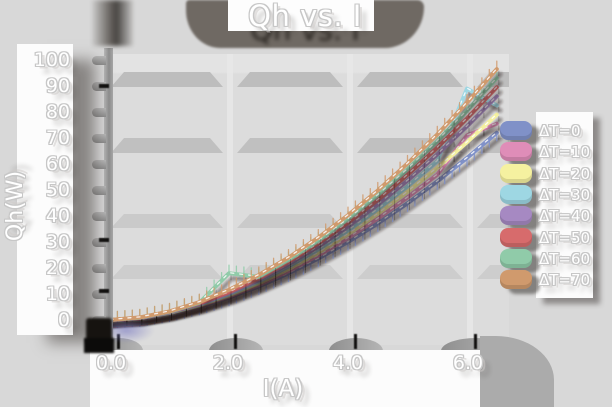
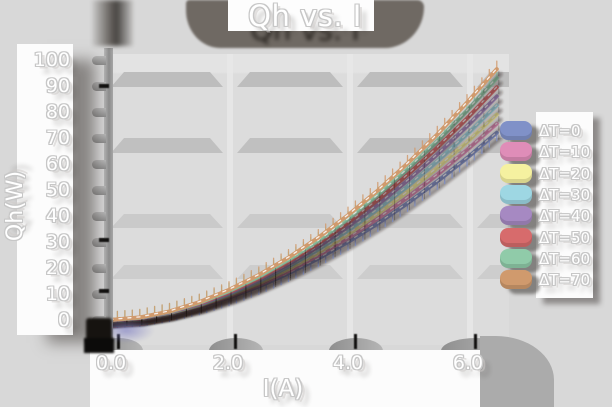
ΔT=60/2.0: 18 -> 11
ΔT=10/6.0: 71 -> 65
ΔT=30/6.0: 89 -> 71
